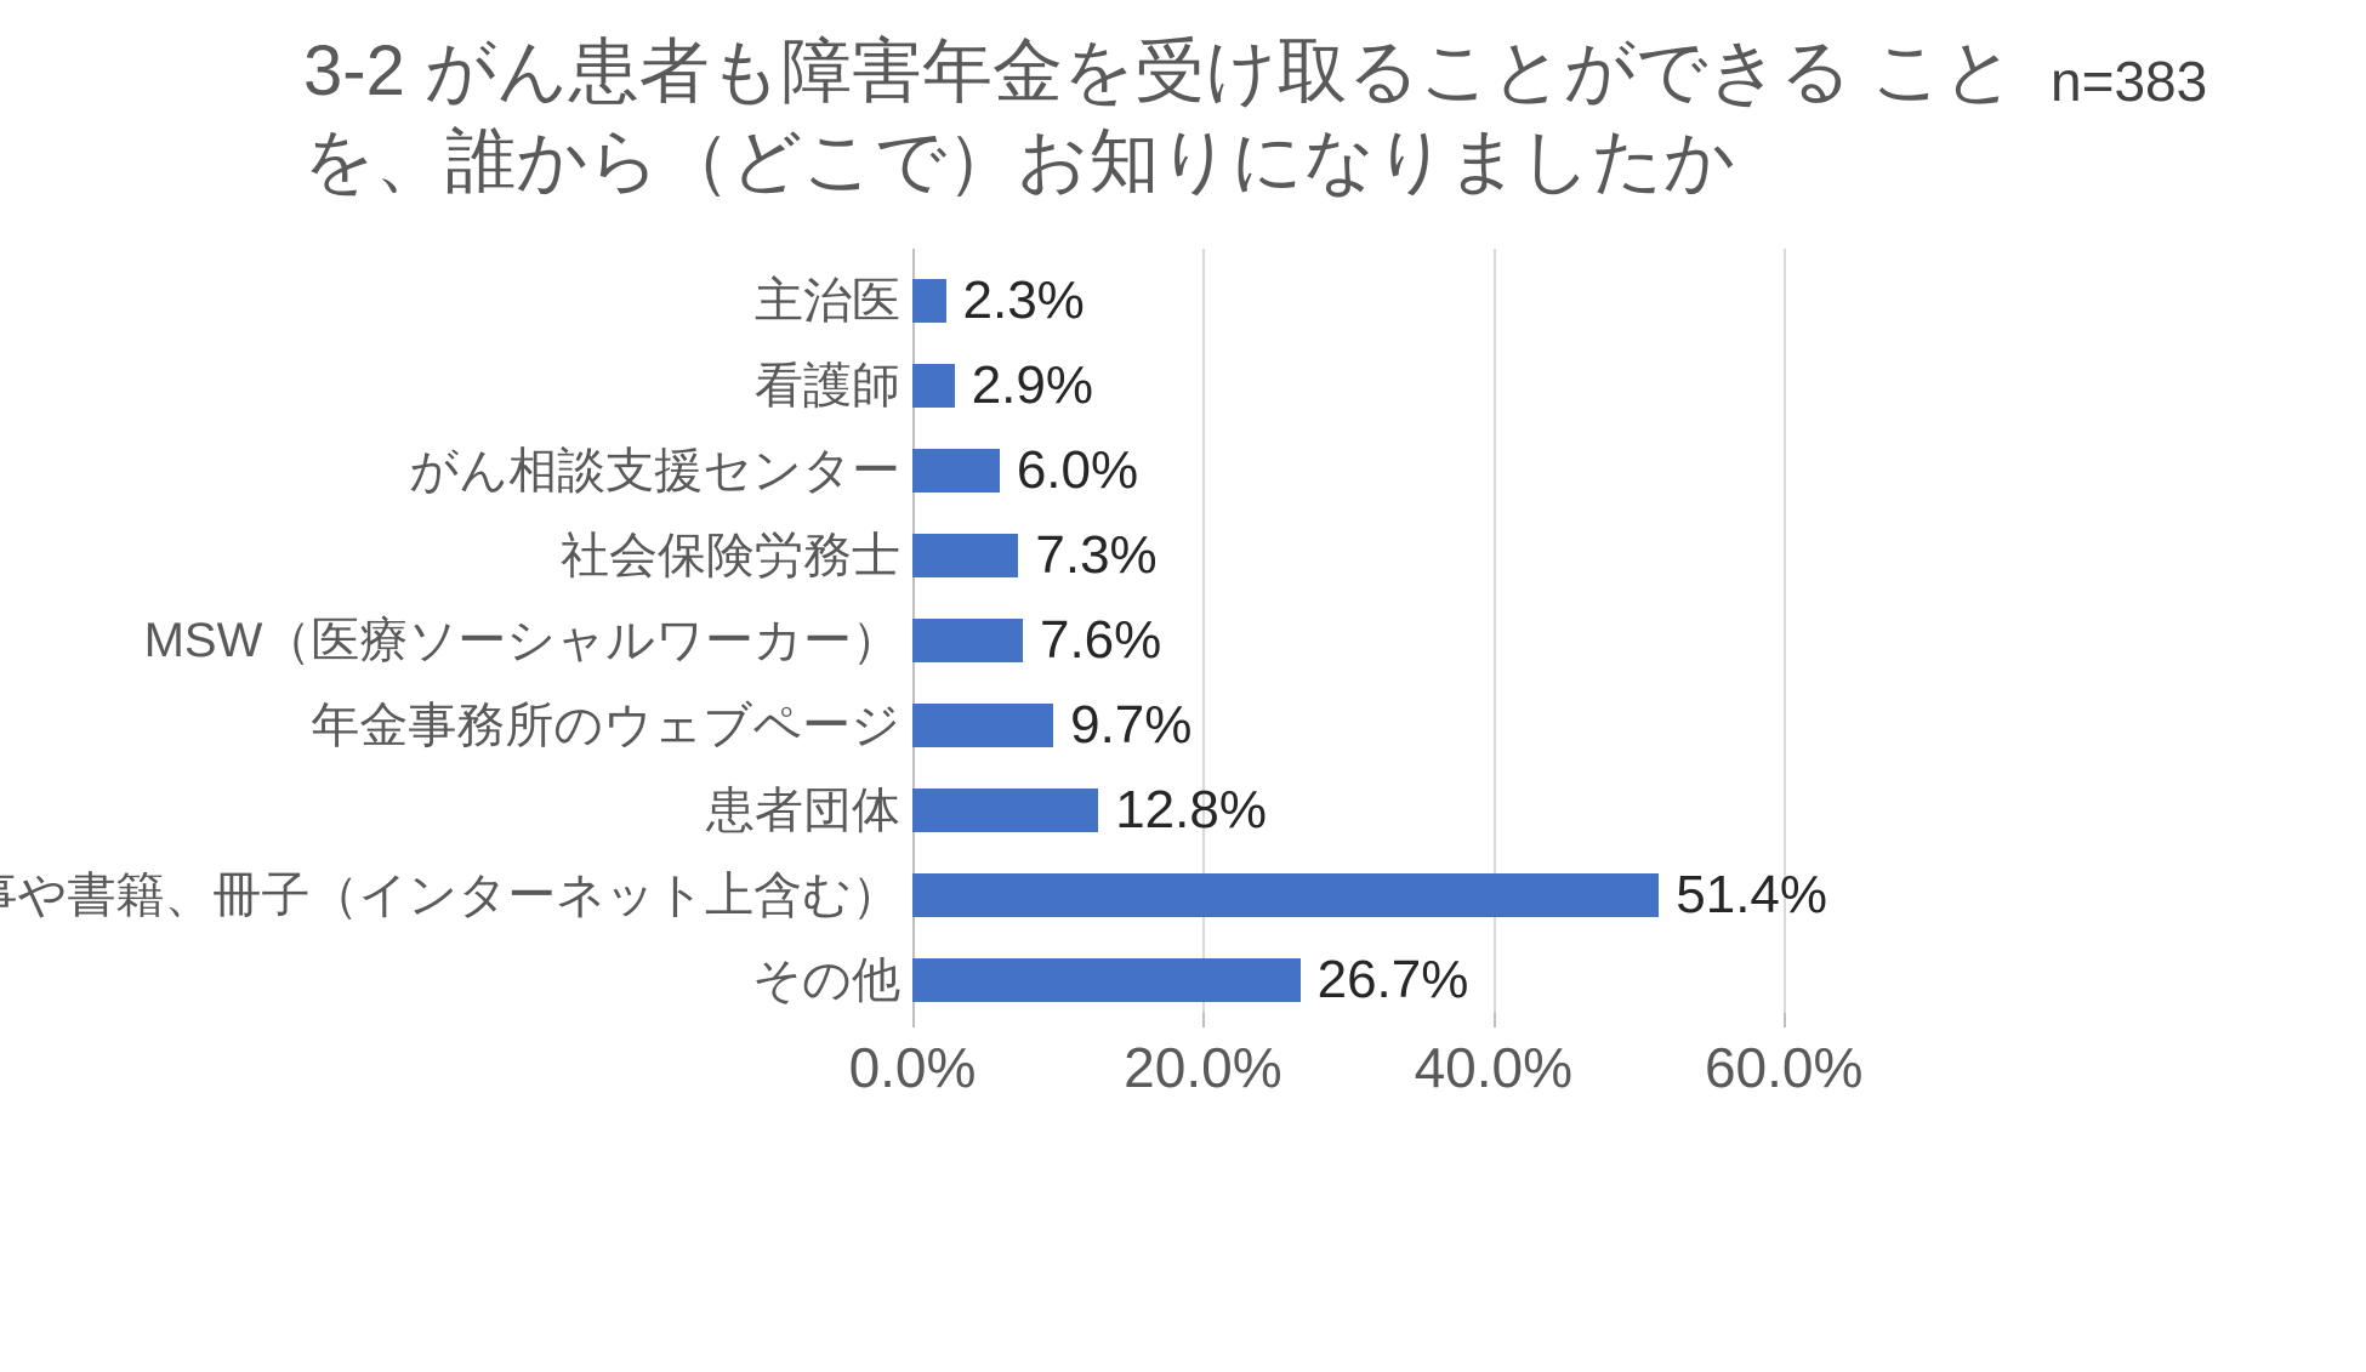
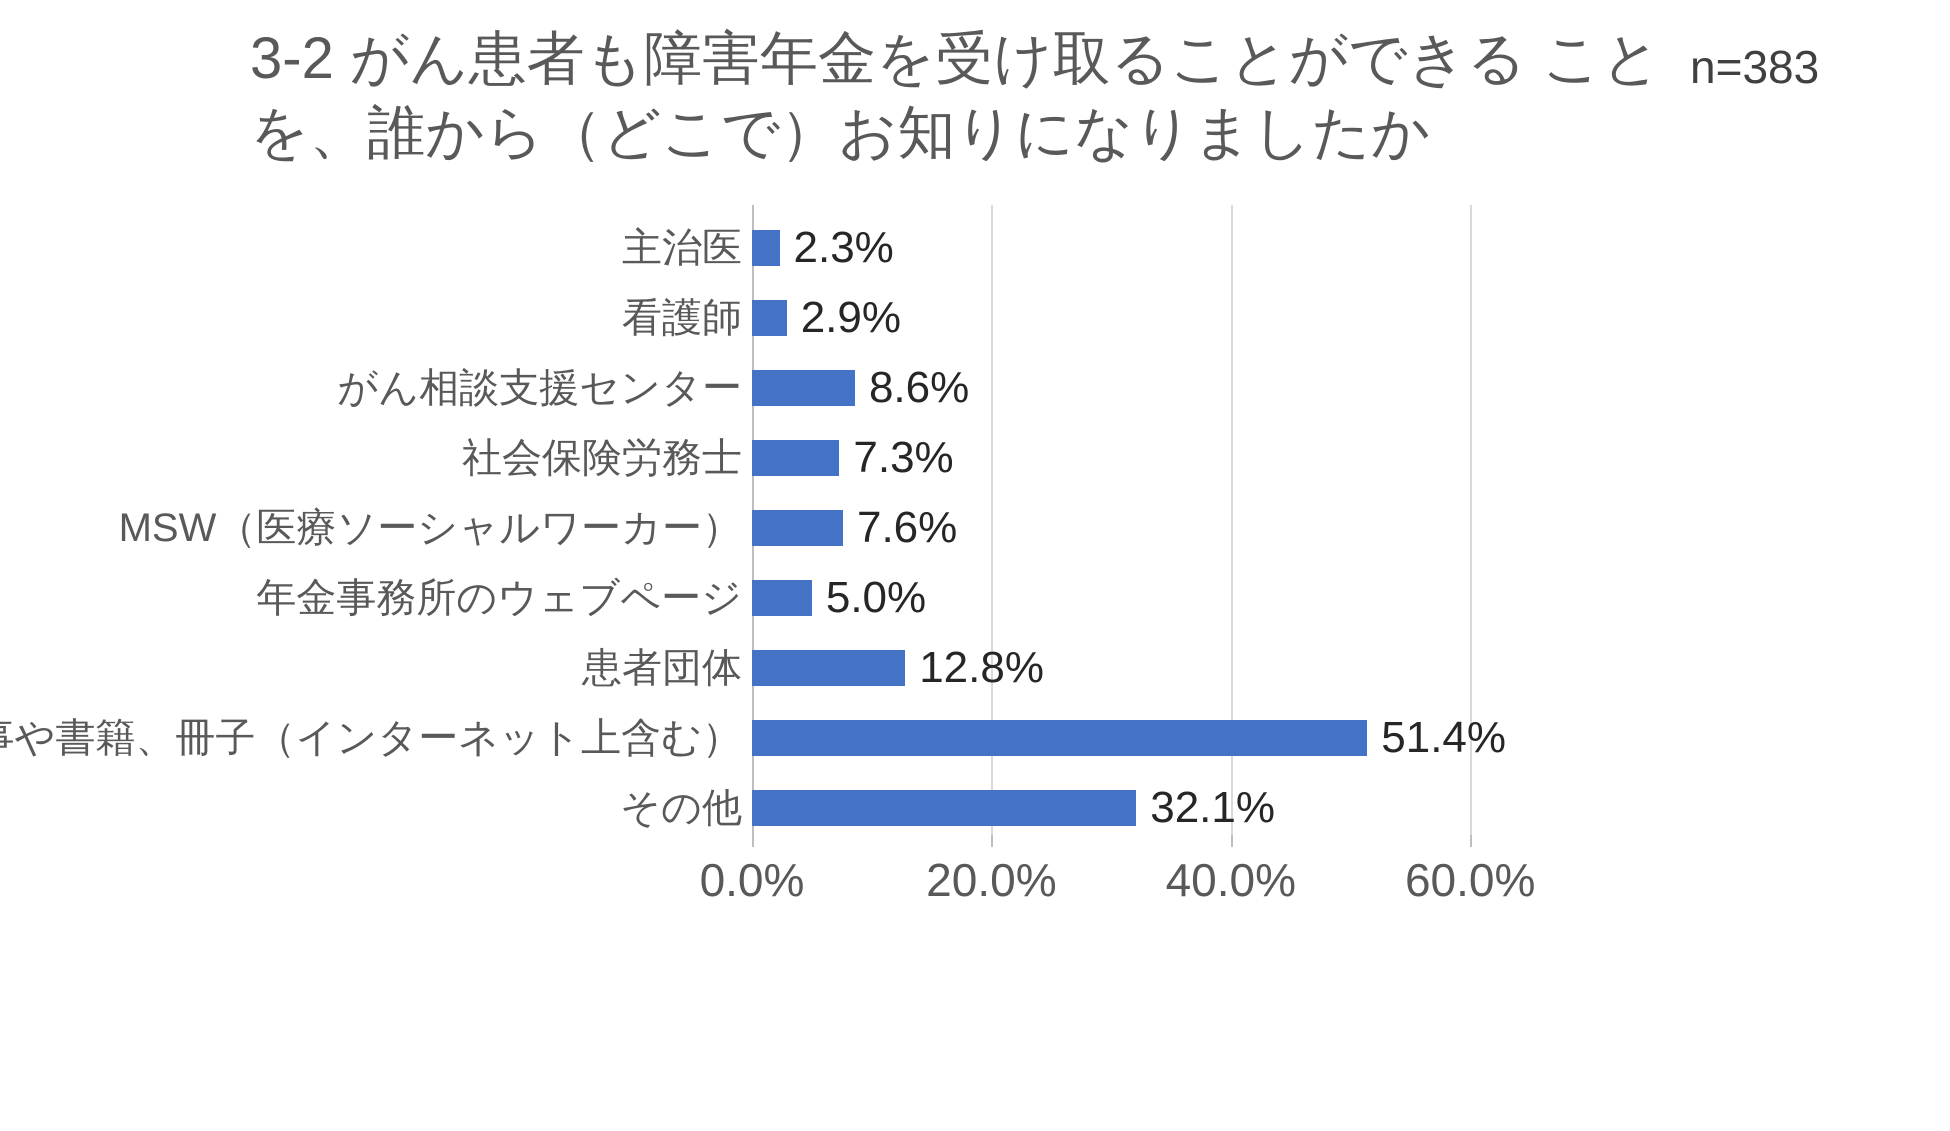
がん相談支援センター: 6.0% -> 8.6%
年金事務所のウェブページ: 9.7% -> 5.0%
その他: 26.7% -> 32.1%
